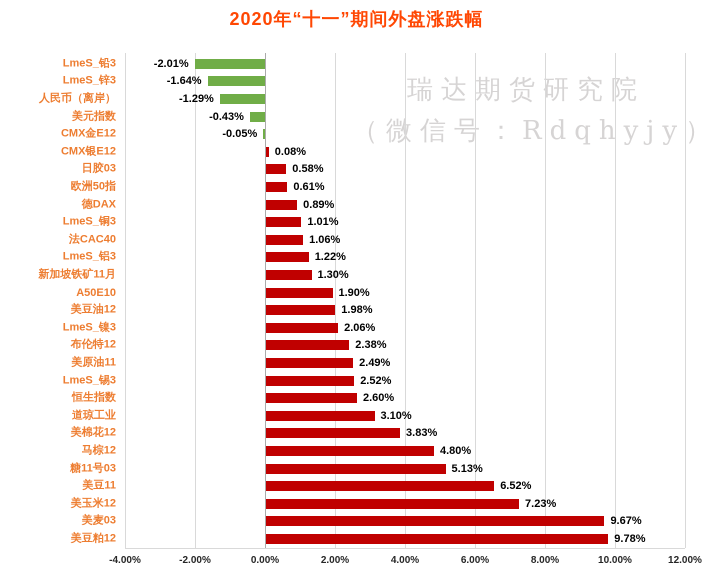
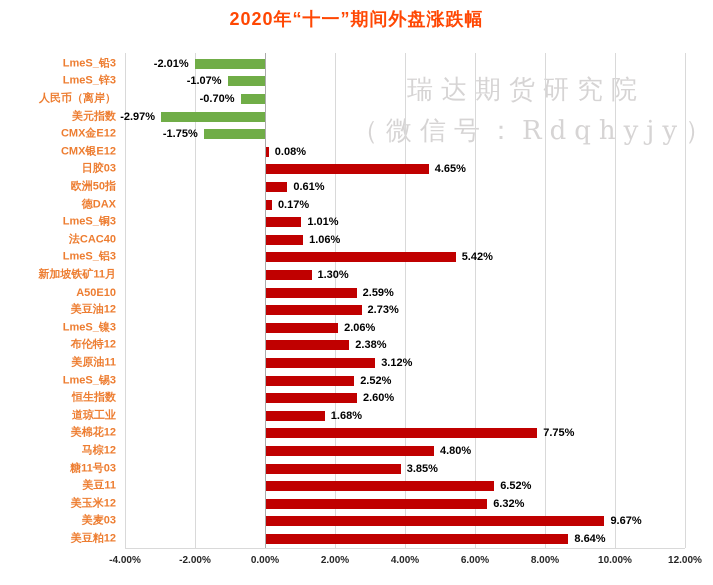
LmeS_锌3: -1.64% -> -1.07%
人民币（离岸）: -1.29% -> -0.70%
美元指数: -0.43% -> -2.97%
CMX金E12: -0.05% -> -1.75%
日胶03: 0.58% -> 4.65%
德DAX: 0.89% -> 0.17%
LmeS_铝3: 1.22% -> 5.42%
A50E10: 1.90% -> 2.59%
美豆油12: 1.98% -> 2.73%
美原油11: 2.49% -> 3.12%
道琼工业: 3.10% -> 1.68%
美棉花12: 3.83% -> 7.75%
糖11号03: 5.13% -> 3.85%
美玉米12: 7.23% -> 6.32%
美豆粕12: 9.78% -> 8.64%
